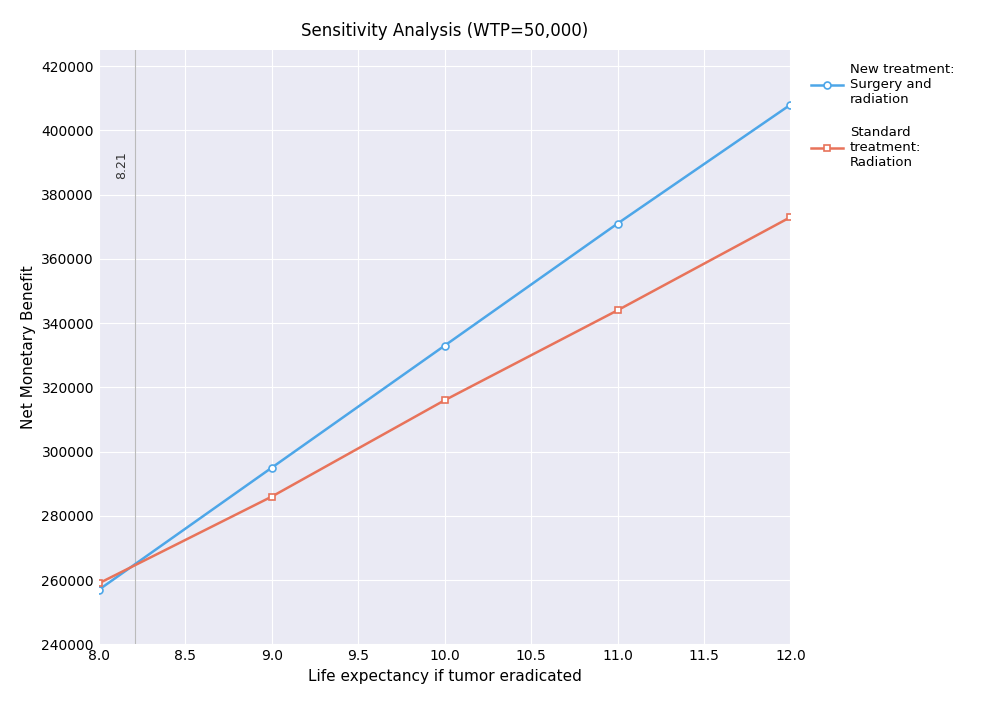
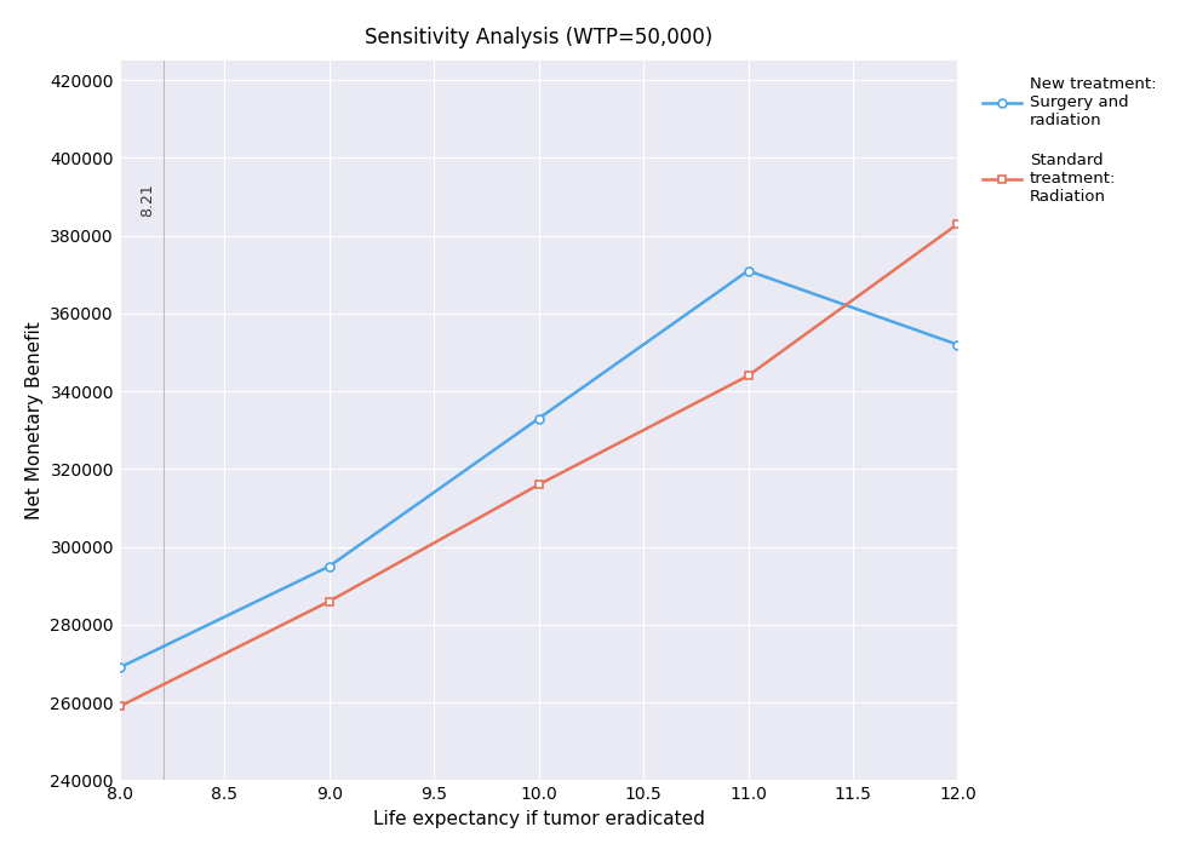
New treatment: Surgery and radiation/8.0: 257000 -> 269000
New treatment: Surgery and radiation/12.0: 408000 -> 352000
Standard treatment: Radiation/12.0: 373000 -> 383000
